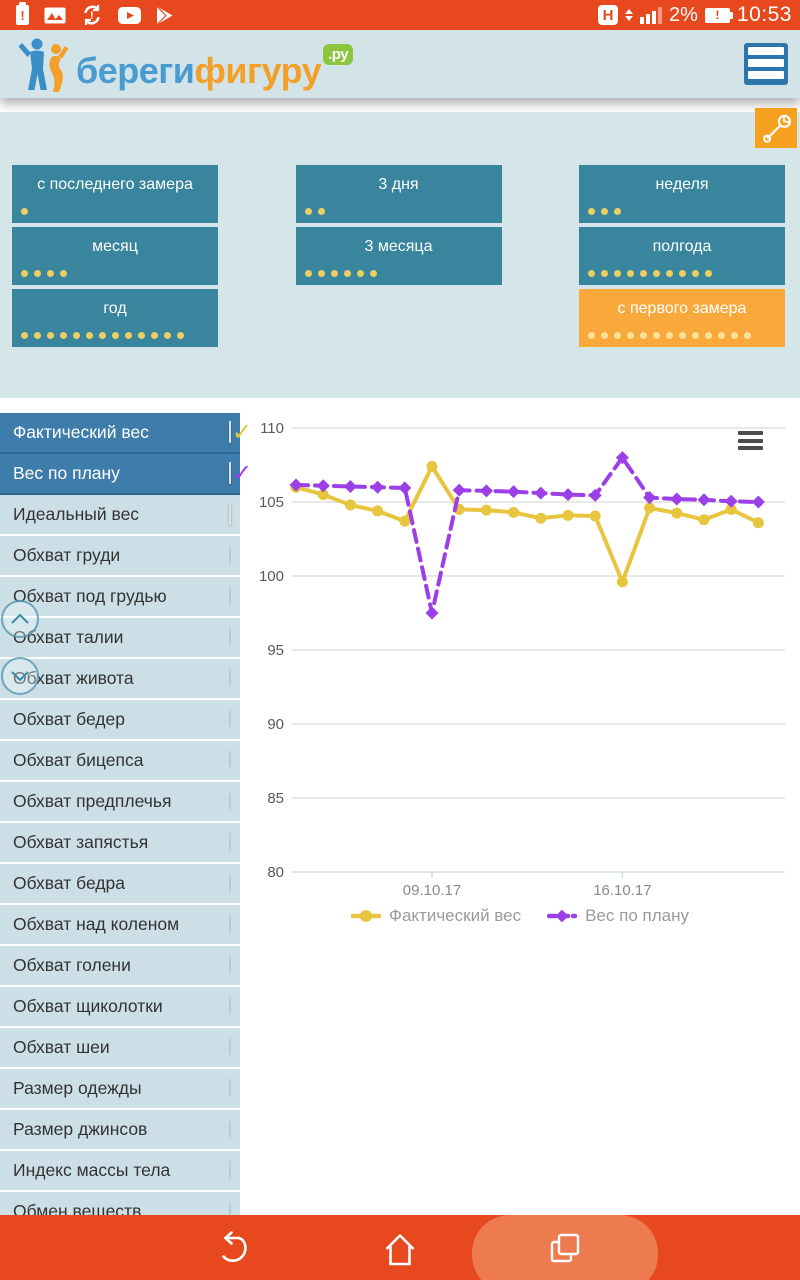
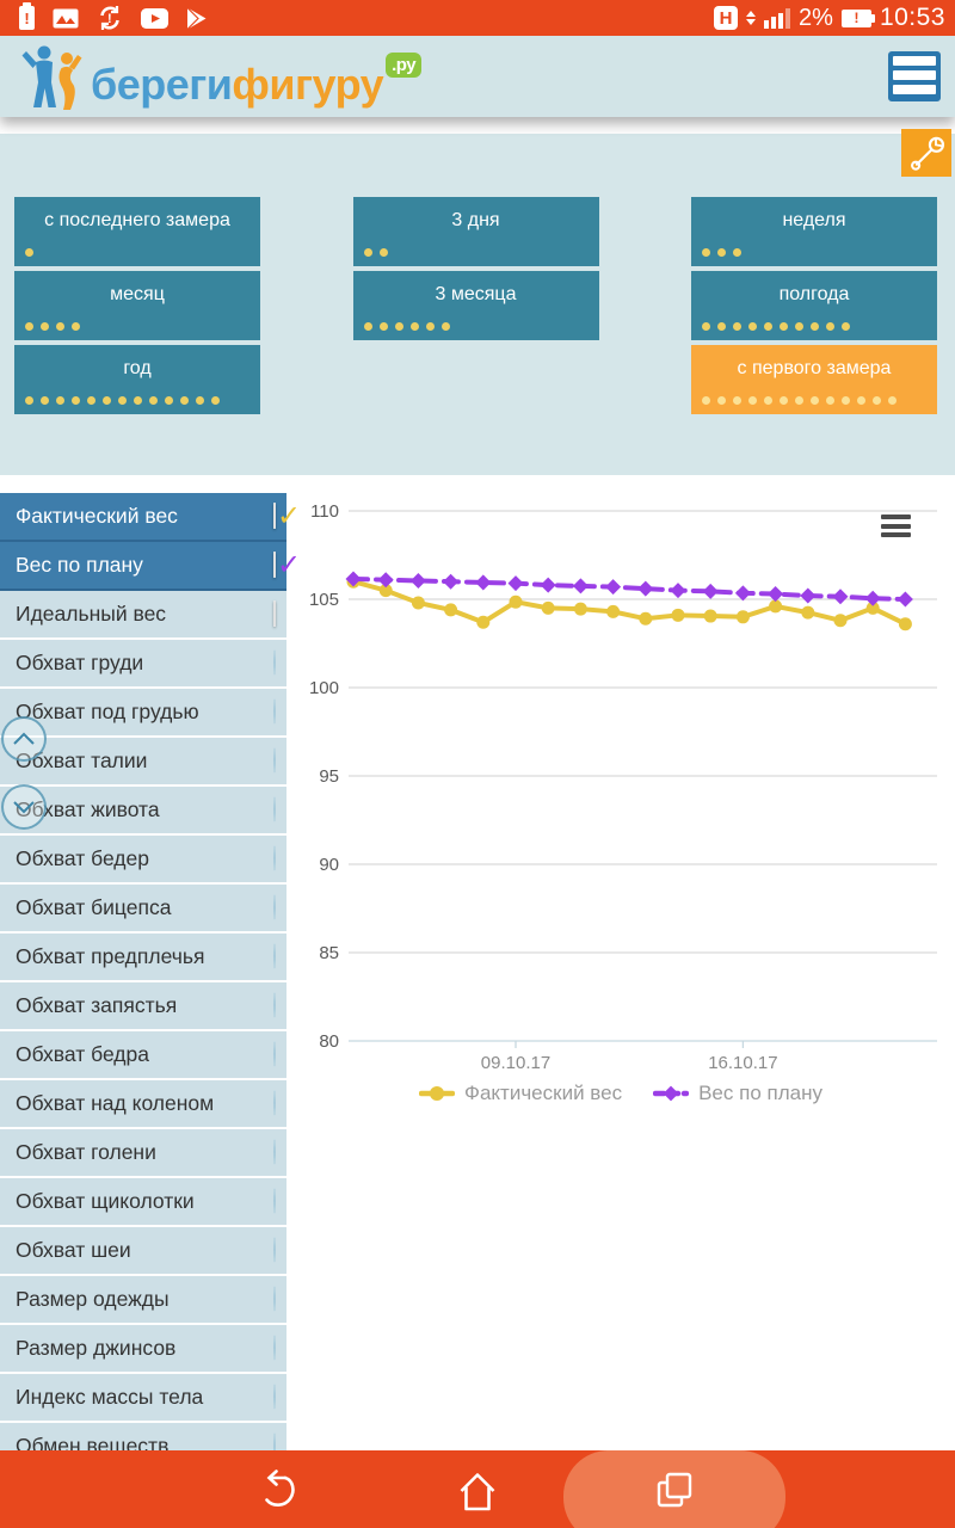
Фактический вес/09.10.17: 107.4 -> 104.8
Вес по плану/09.10.17: 97.5 -> 105.9
Фактический вес/16.10.17: 99.6 -> 104.0
Вес по плану/16.10.17: 108.0 -> 105.3
